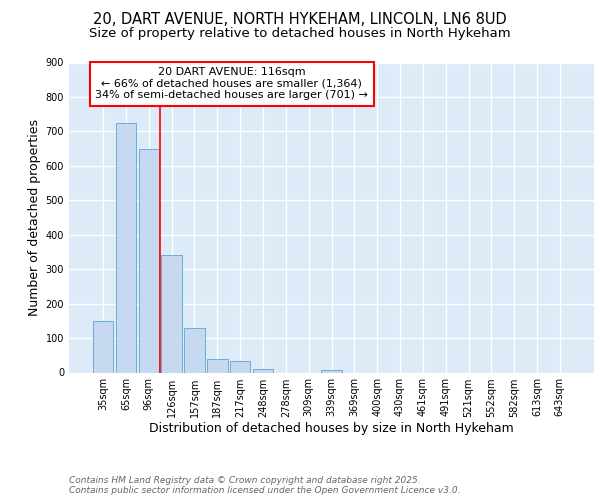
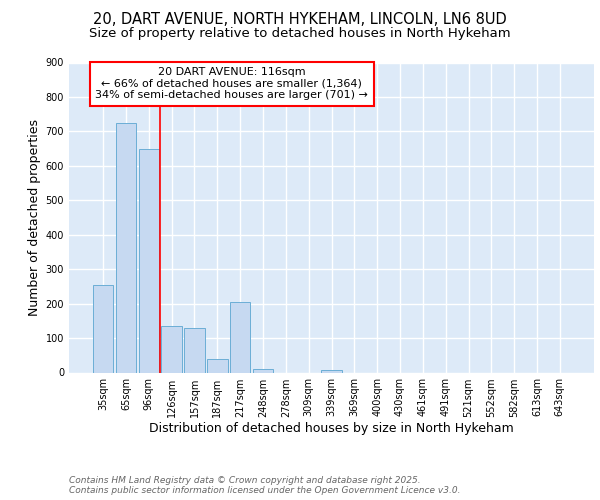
35sqm: 150 -> 255
126sqm: 340 -> 135
217sqm: 32 -> 205
